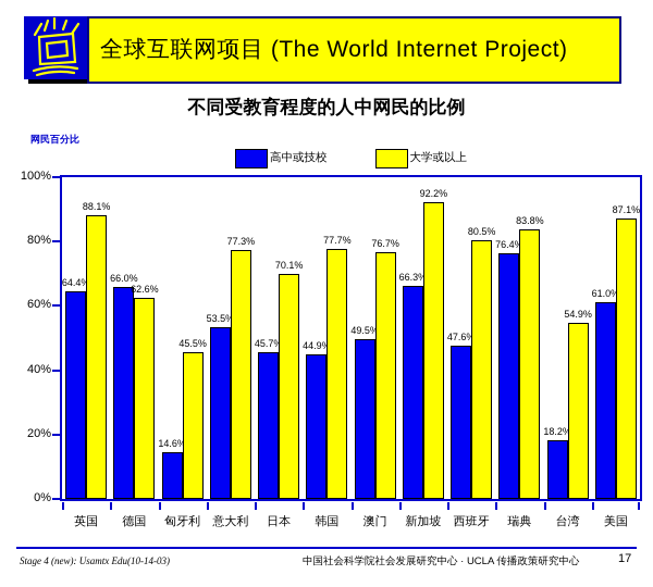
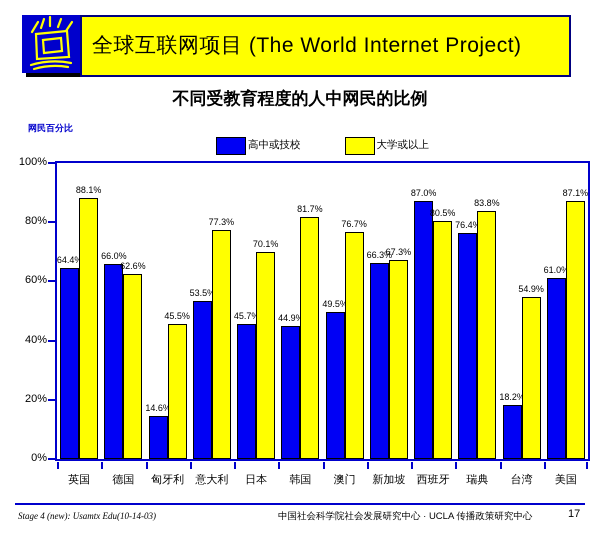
大学或以上/韩国: 77.7% -> 81.7%
大学或以上/新加坡: 92.2% -> 67.3%
高中或技校/西班牙: 47.6% -> 87.0%
